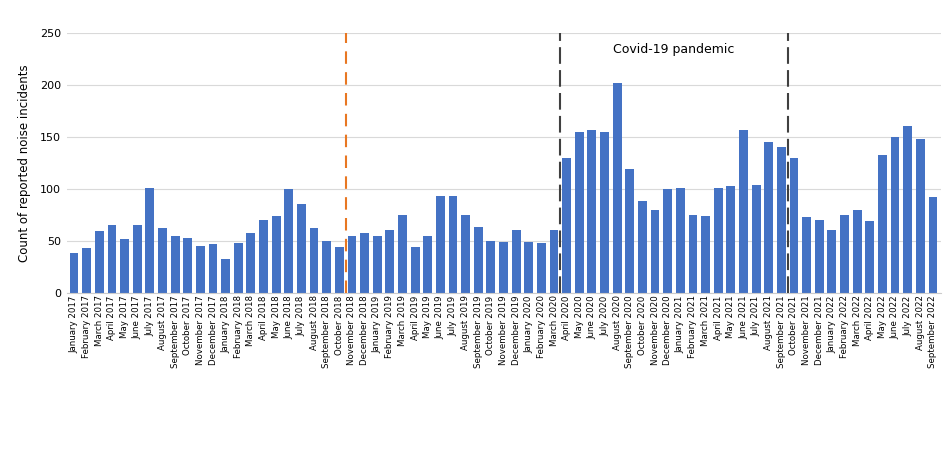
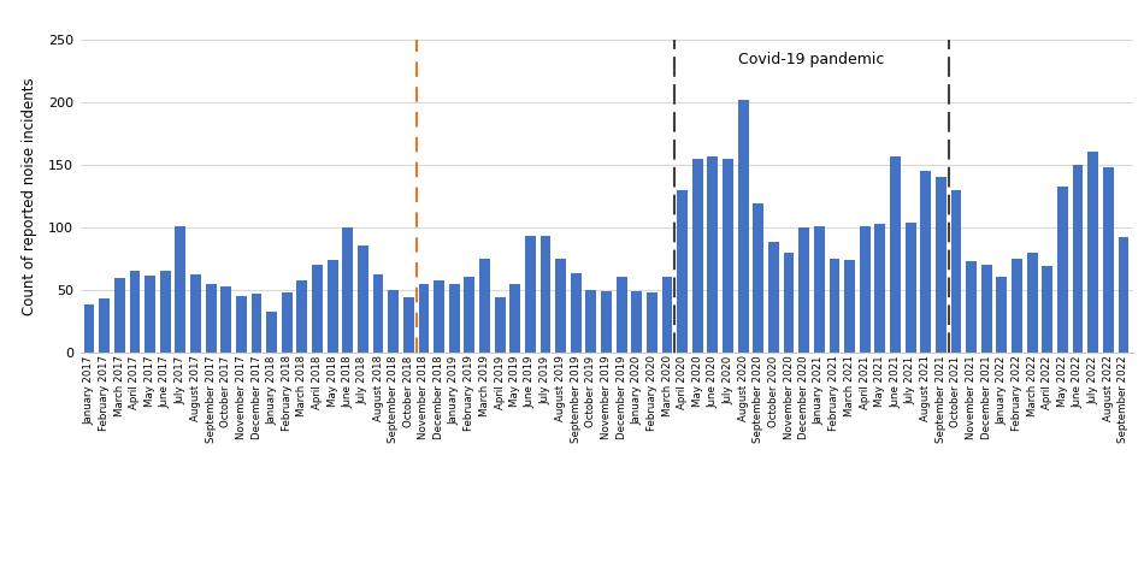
May 2017: 52 -> 61
